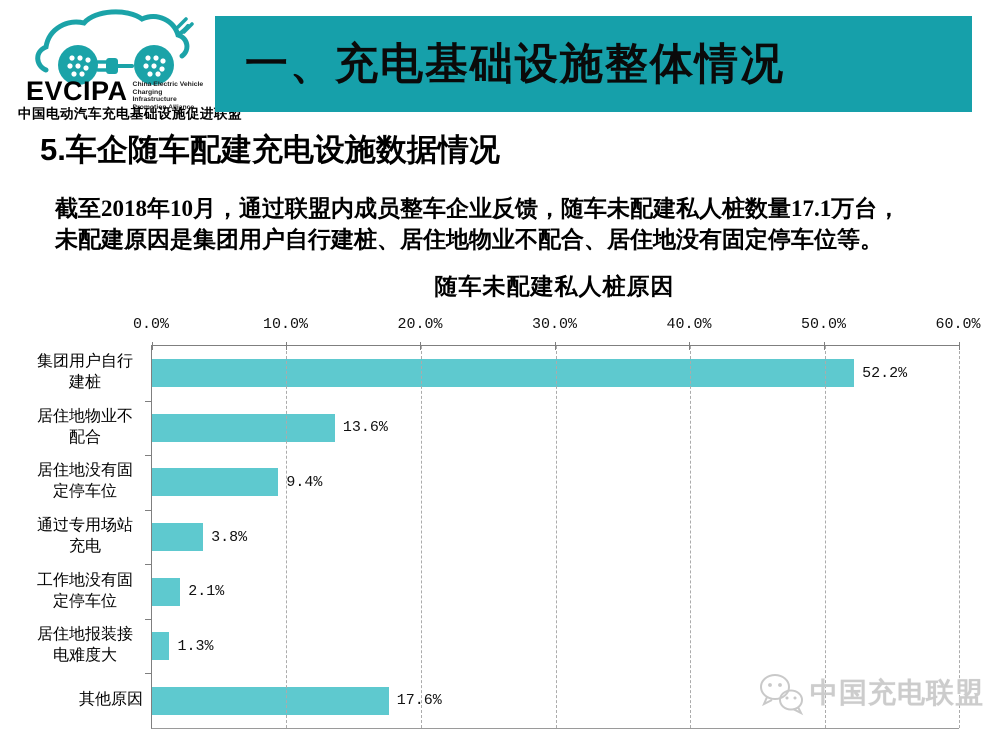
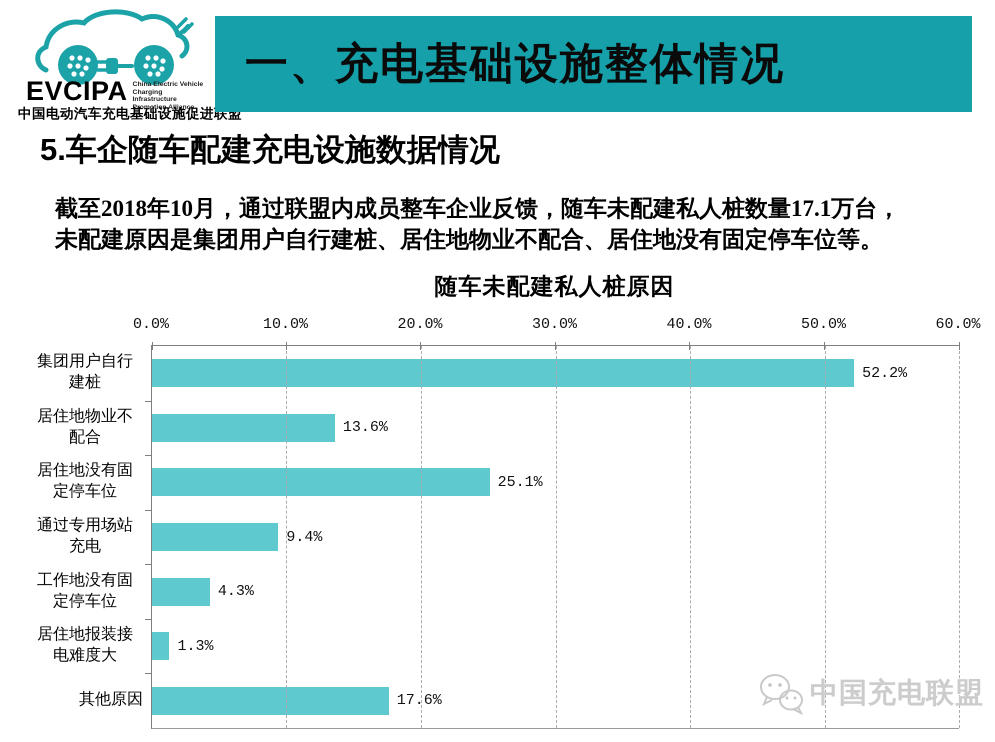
居住地没有固定停车位: 9.4% -> 25.1%
通过专用场站充电: 3.8% -> 9.4%
工作地没有固定停车位: 2.1% -> 4.3%
